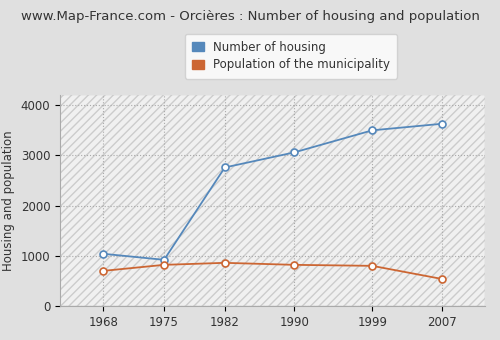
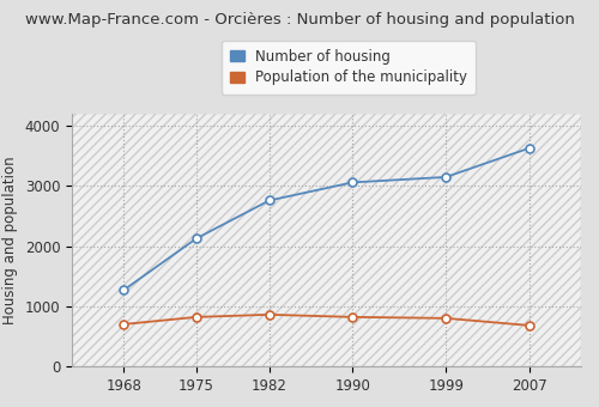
Number of housing/1968: 1040 -> 1270
Number of housing/1975: 920 -> 2130
Number of housing/1999: 3500 -> 3150
Population of the municipality/2007: 540 -> 680
